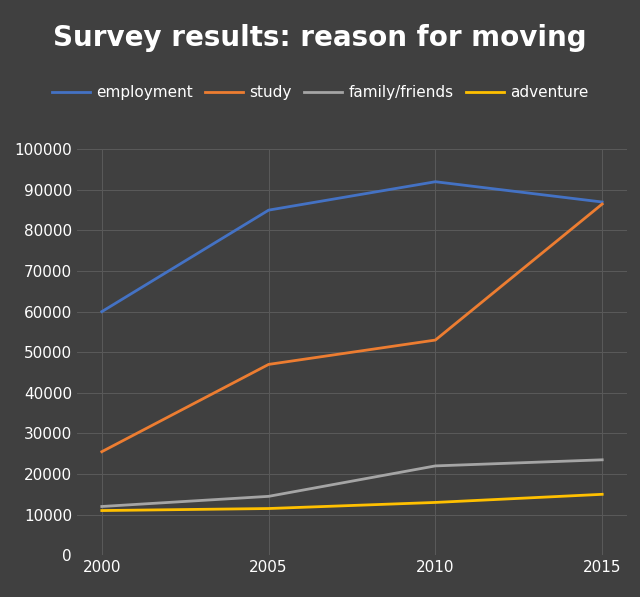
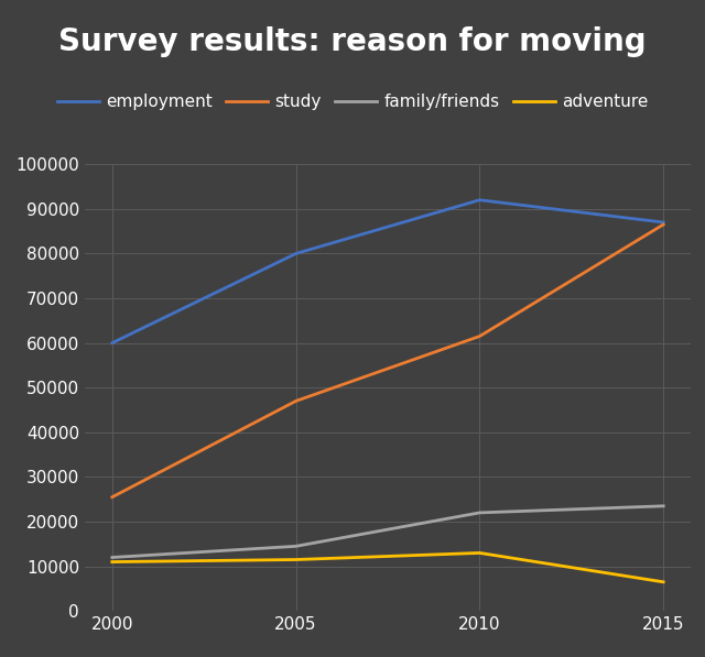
employment/2005: 85000 -> 80000
study/2010: 53000 -> 61500
adventure/2015: 15000 -> 6500
